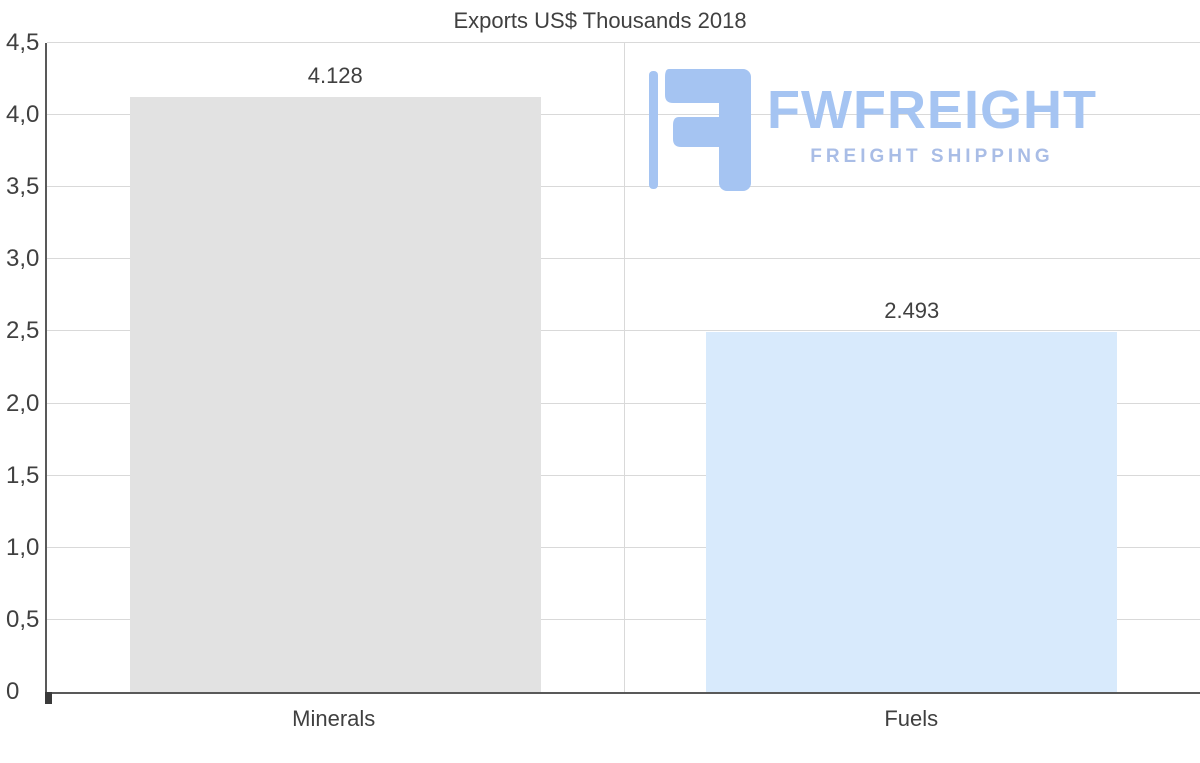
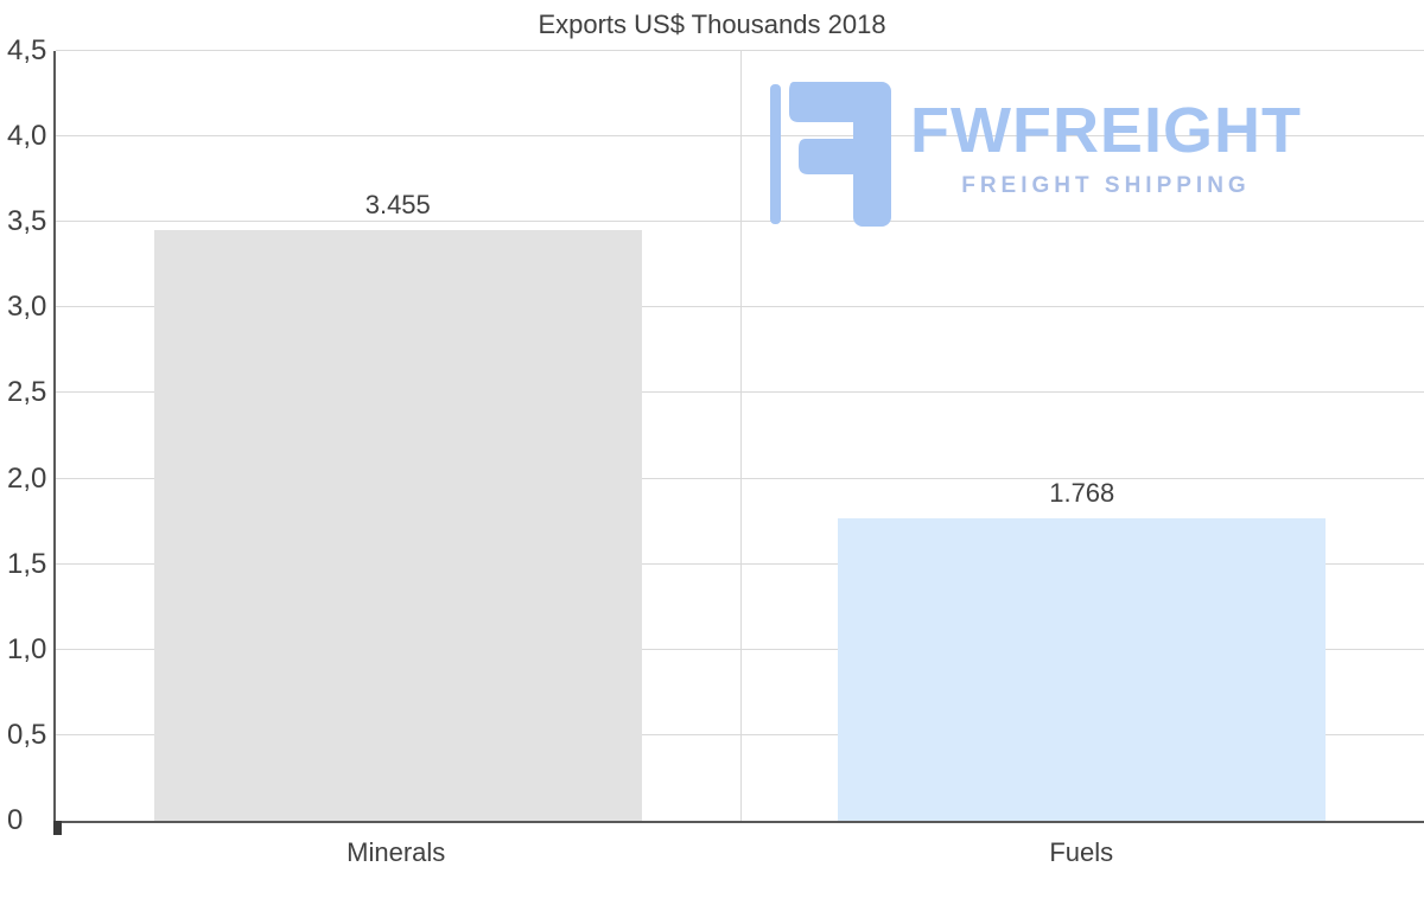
Minerals: 4.128 -> 3.455
Fuels: 2.493 -> 1.768
